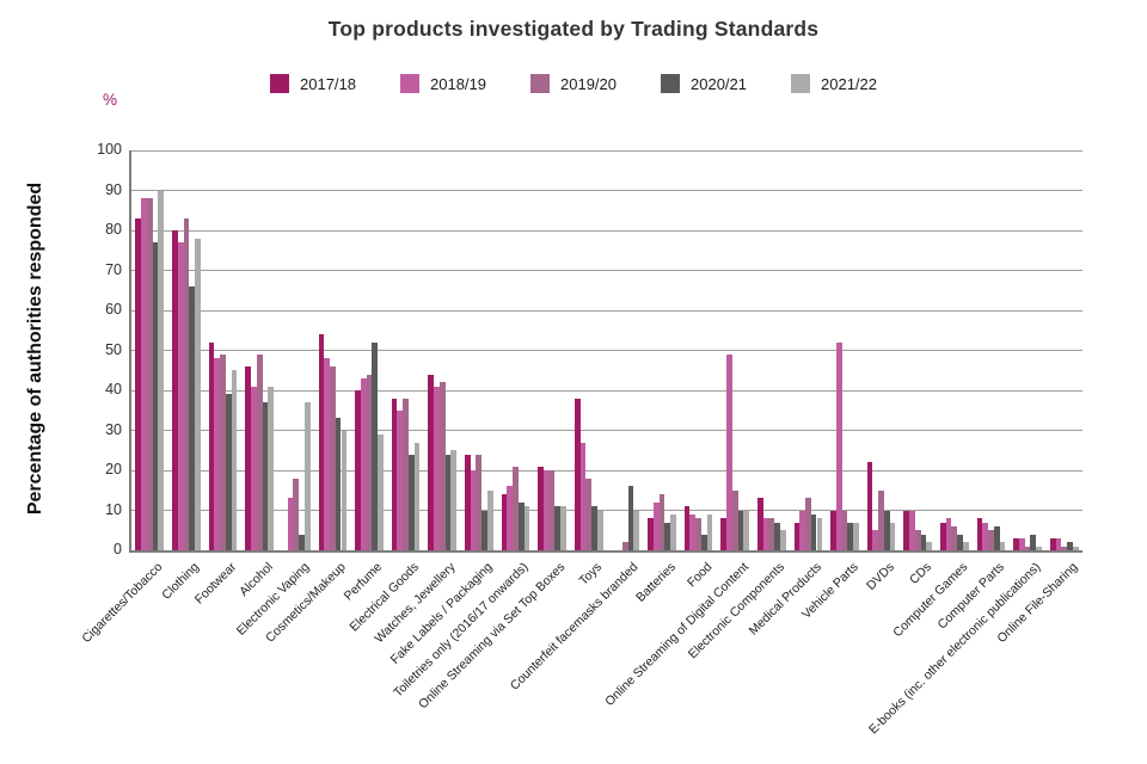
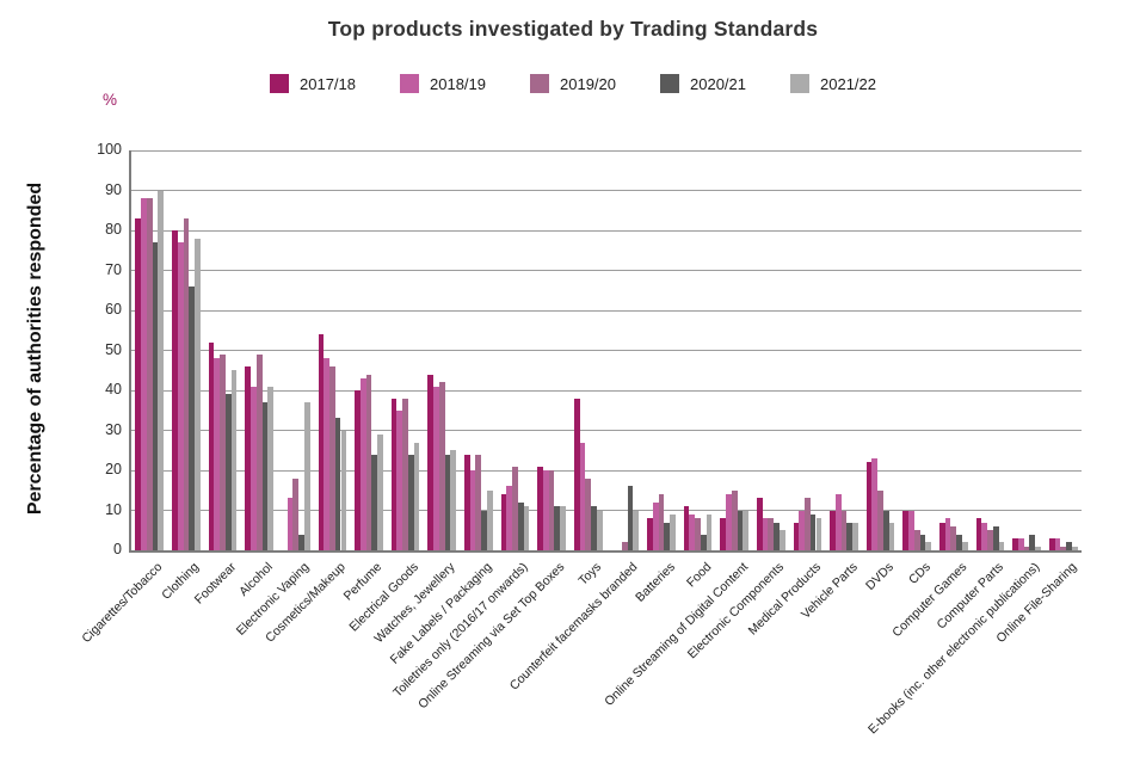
2020/21/Perfume: 52 -> 24
2018/19/Online Streaming of Digital Content: 49 -> 14
2018/19/Vehicle Parts: 52 -> 14
2018/19/DVDs: 5 -> 23
